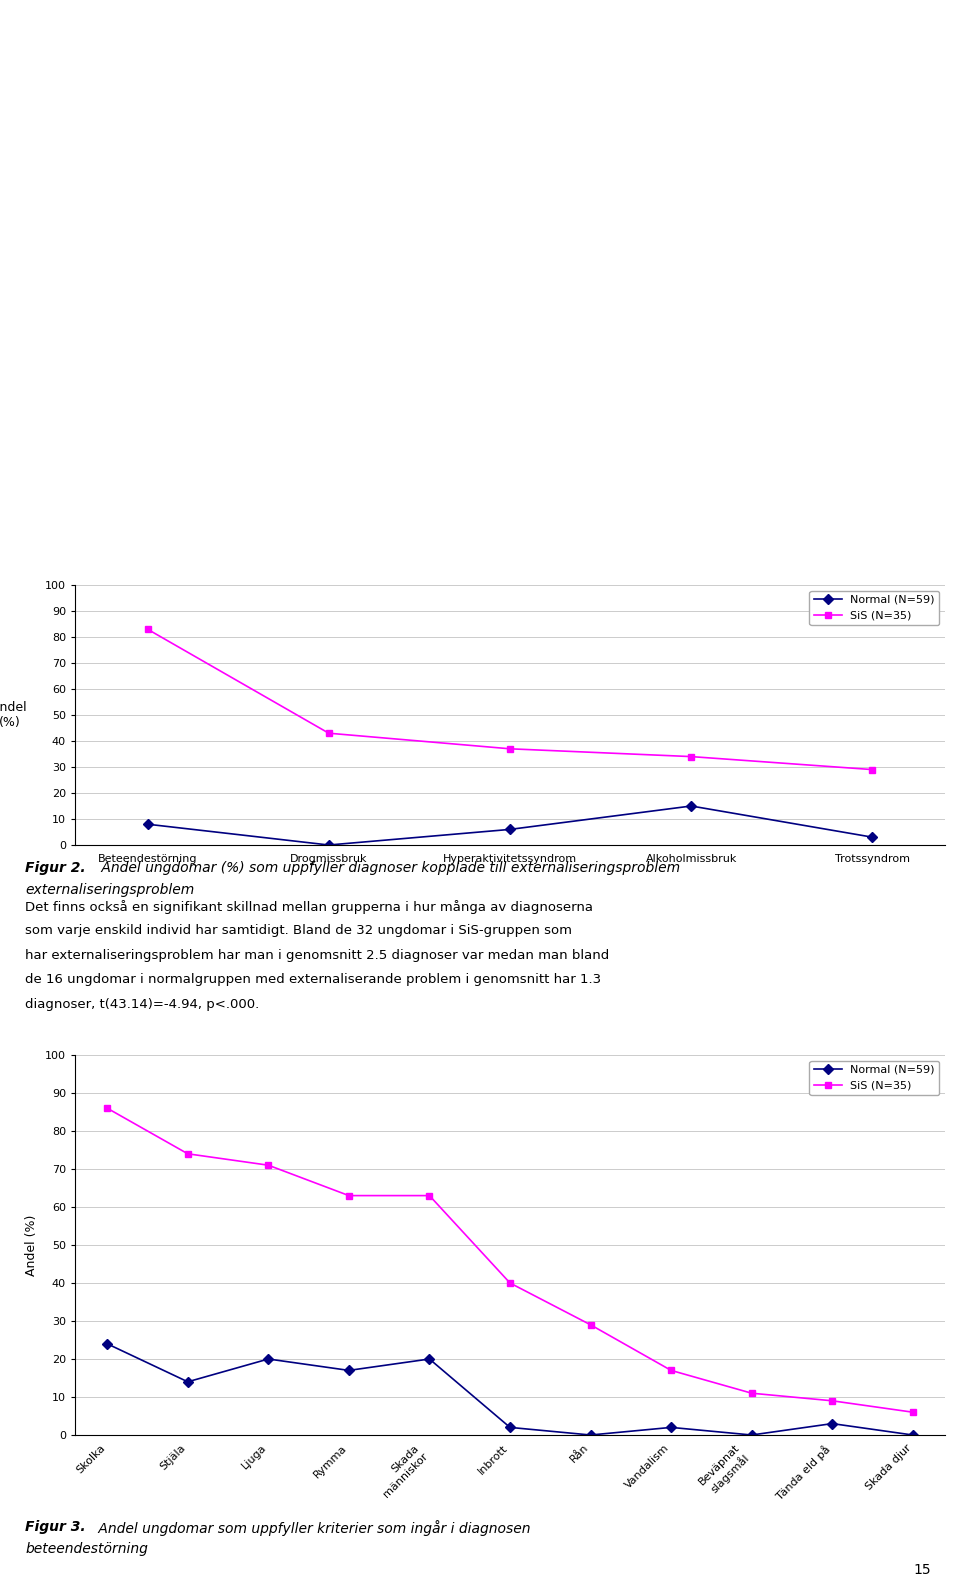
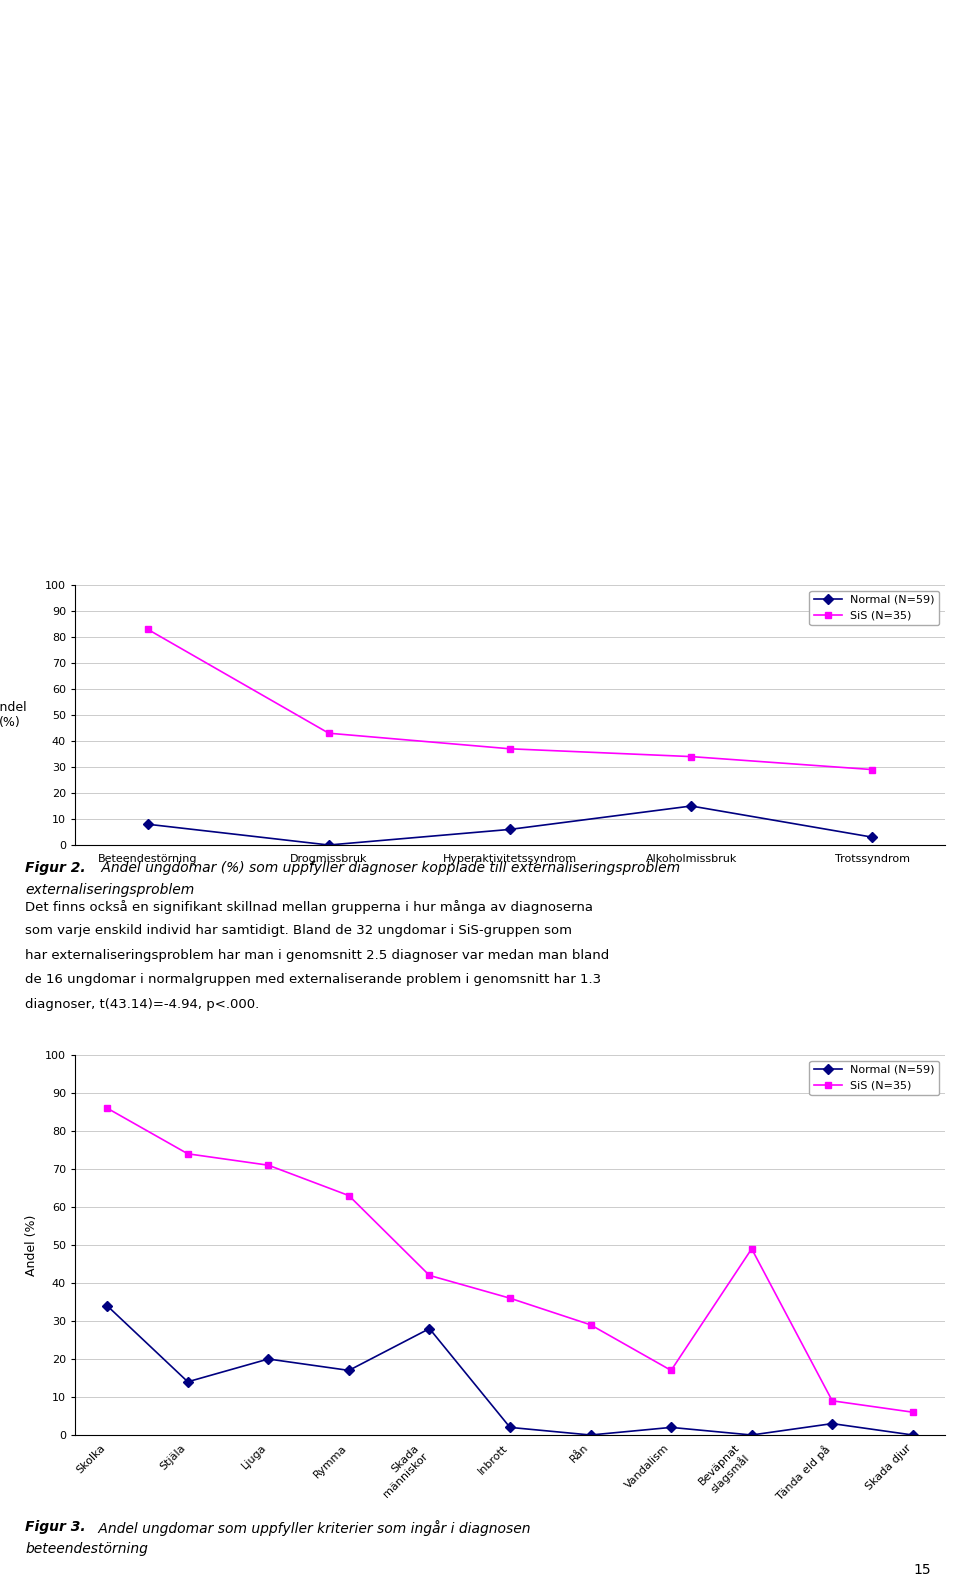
Normal (N=59)/Skolka: 24 -> 34
Normal (N=59)/Skada människor: 20 -> 28
SiS (N=35)/Skada människor: 63 -> 42
SiS (N=35)/Inbrott: 40 -> 36
SiS (N=35)/Beväpnat slagsmål: 11 -> 49
